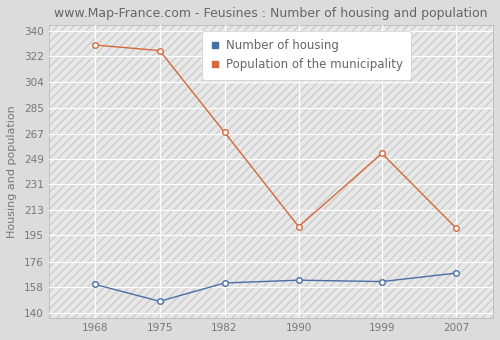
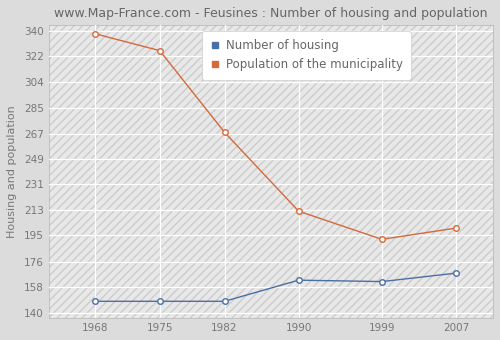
Number of housing/1968: 160 -> 148
Population of the municipality/1968: 330 -> 338
Number of housing/1982: 161 -> 148
Population of the municipality/1990: 201 -> 212
Population of the municipality/1999: 253 -> 192
